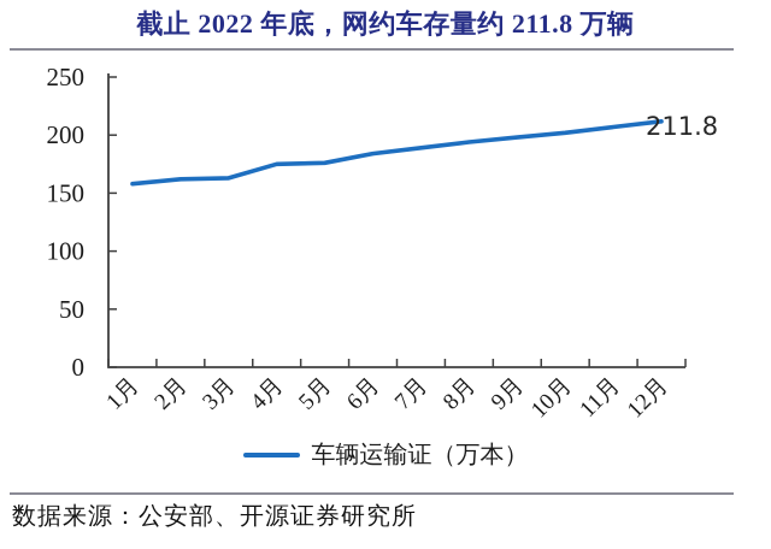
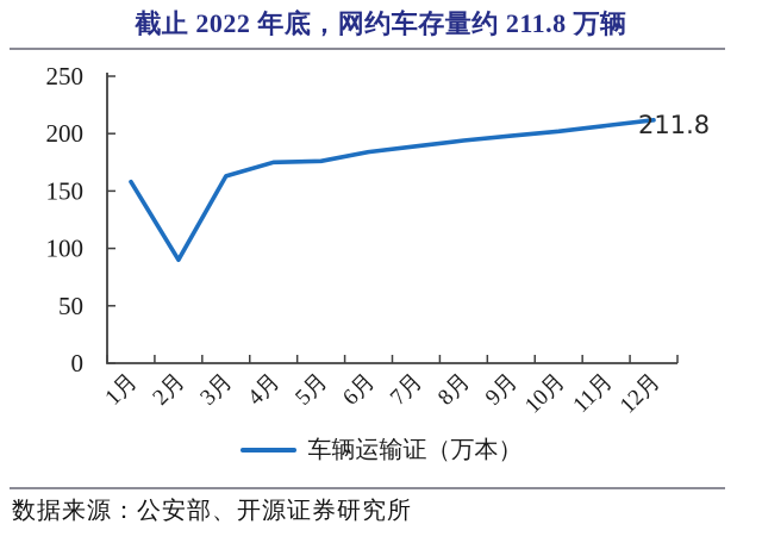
2月: 160 -> 90
